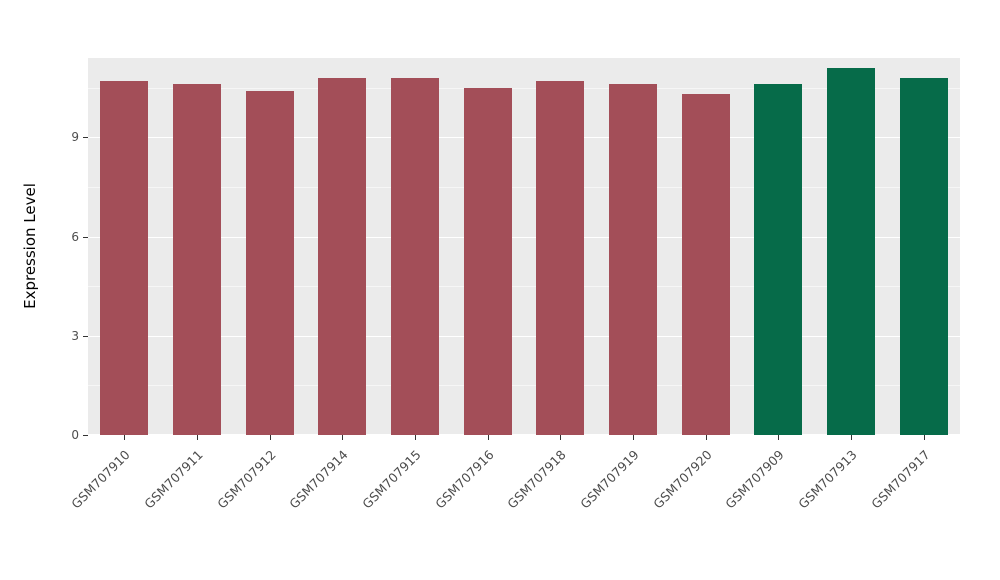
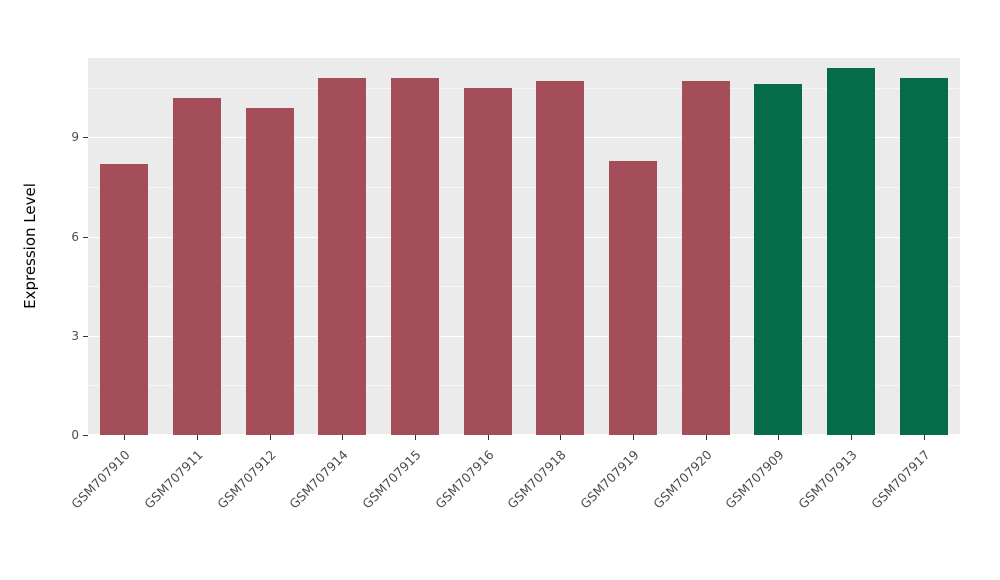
GSM707910: 10.7 -> 8.2
GSM707911: 10.6 -> 10.2
GSM707912: 10.4 -> 9.9
GSM707919: 10.6 -> 8.3
GSM707920: 10.3 -> 10.7
